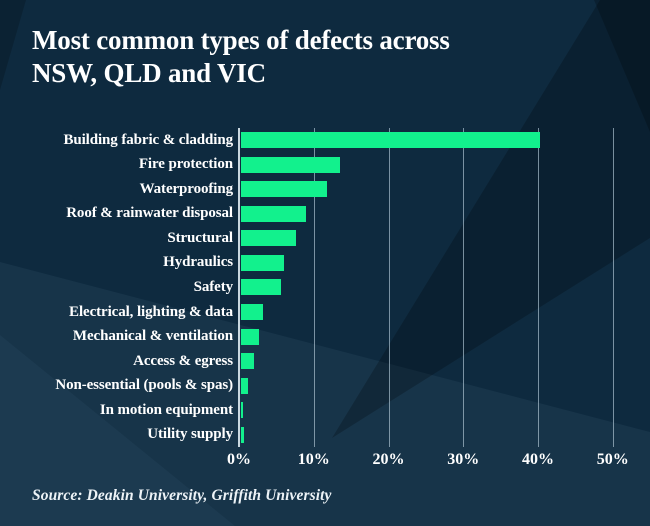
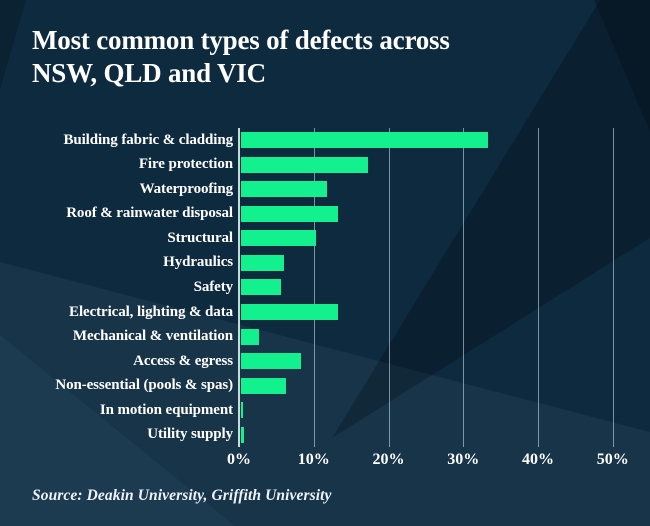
Building fabric & cladding: 40% -> 33%
Fire protection: 13% -> 17%
Roof & rainwater disposal: 9% -> 13%
Structural: 7% -> 10%
Electrical, lighting & data: 3% -> 13%
Access & egress: 2% -> 8%
Non-essential (pools & spas): 1% -> 6%
